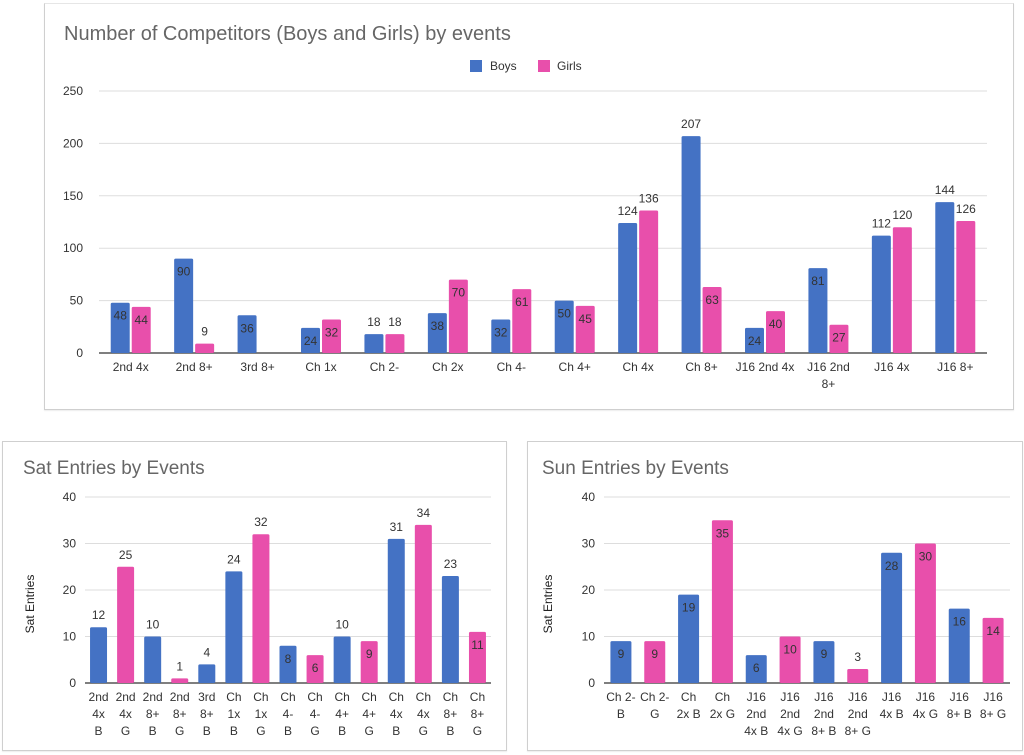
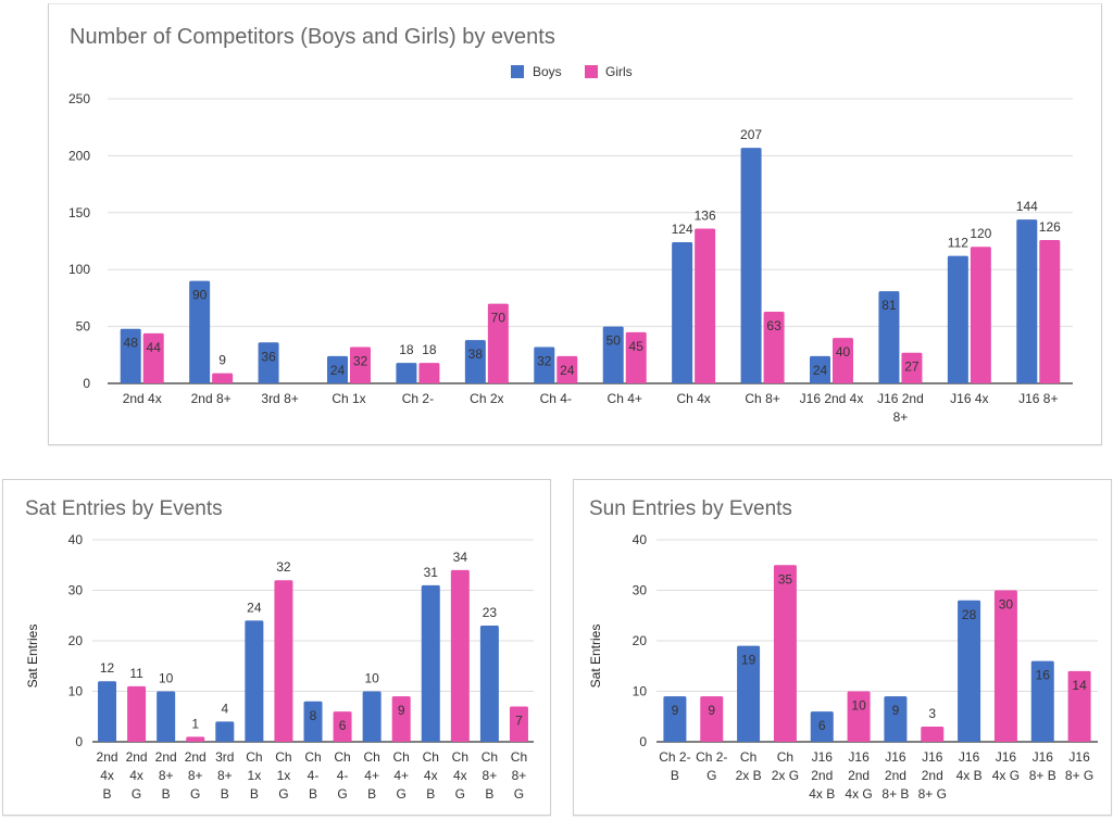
Number of Competitors (Boys and Girls) by events/Girls/Ch 4-: 61 -> 24
Sat Entries by Events/2nd 4x G: 25 -> 11
Sat Entries by Events/Ch 8+ G: 11 -> 7
